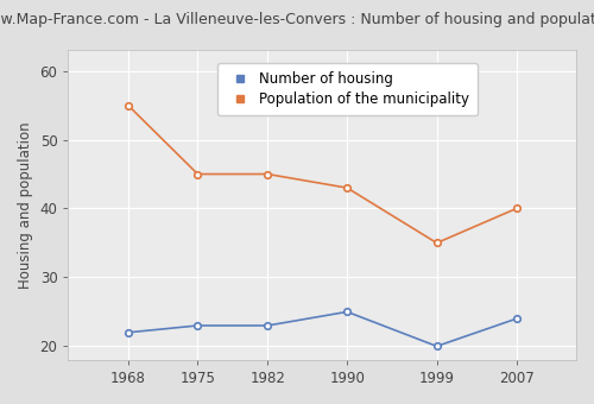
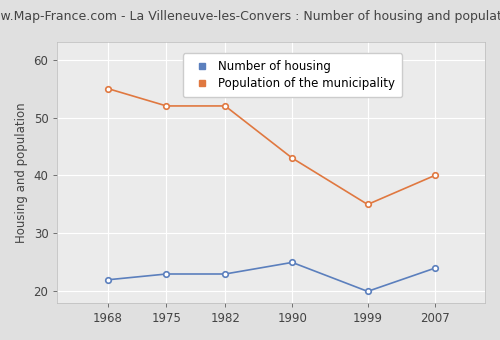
Population of the municipality/1975: 45 -> 52
Population of the municipality/1982: 45 -> 52
